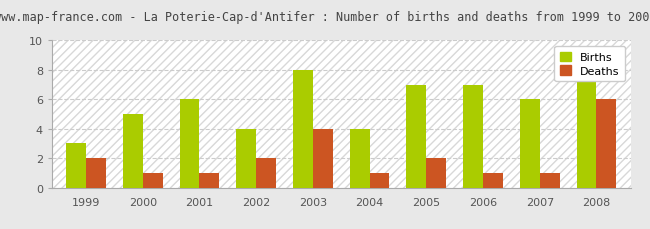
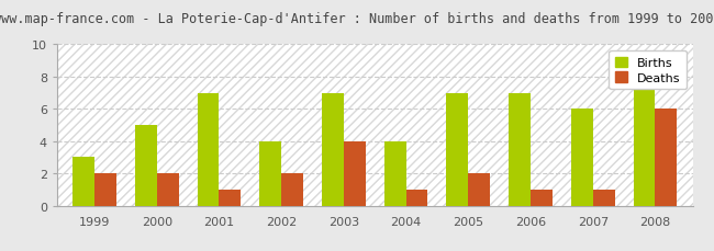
Deaths/2000: 1 -> 2
Births/2001: 6 -> 7
Births/2003: 8 -> 7
